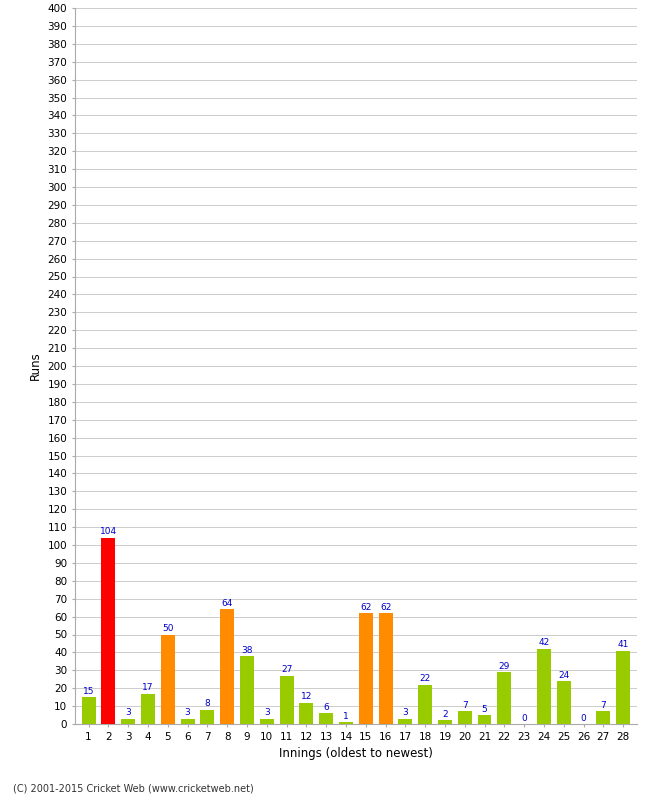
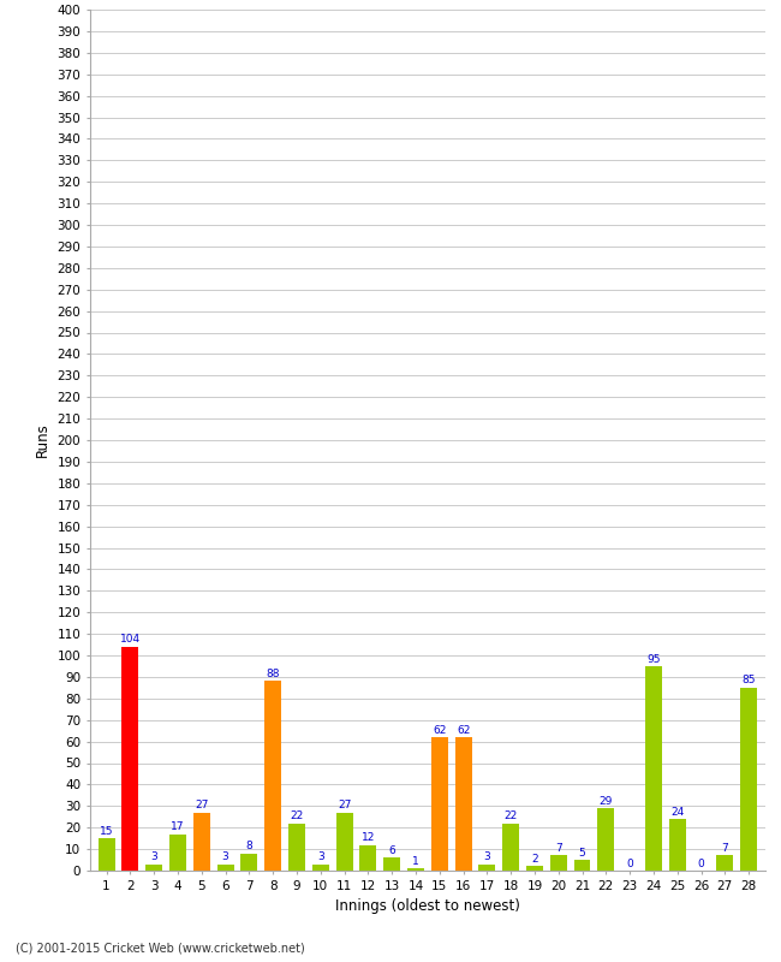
5: 50 -> 27
8: 64 -> 88
9: 38 -> 22
24: 42 -> 95
28: 41 -> 85
